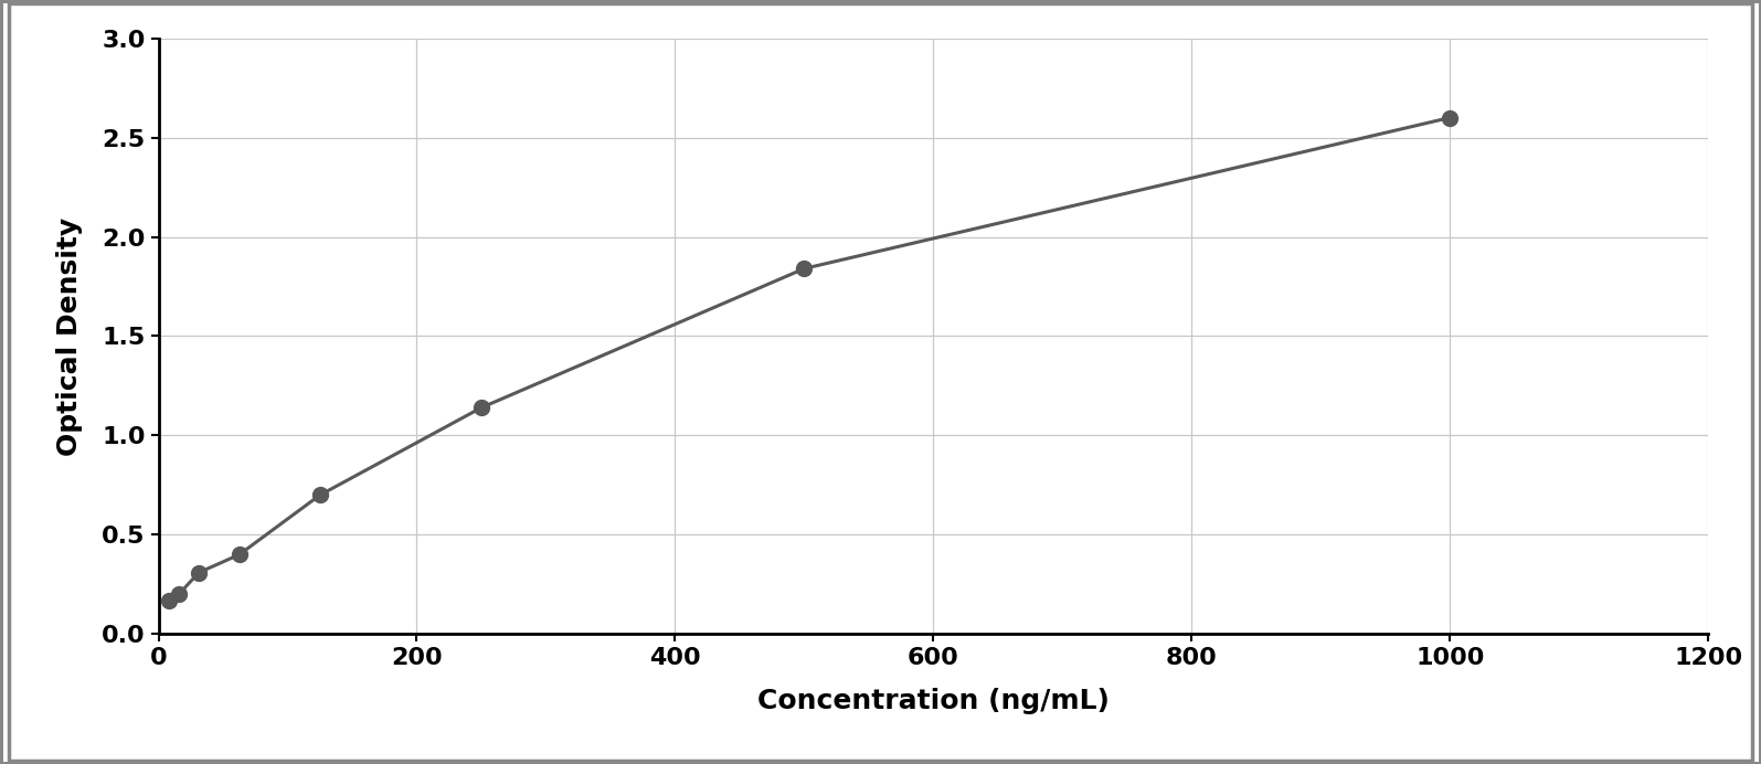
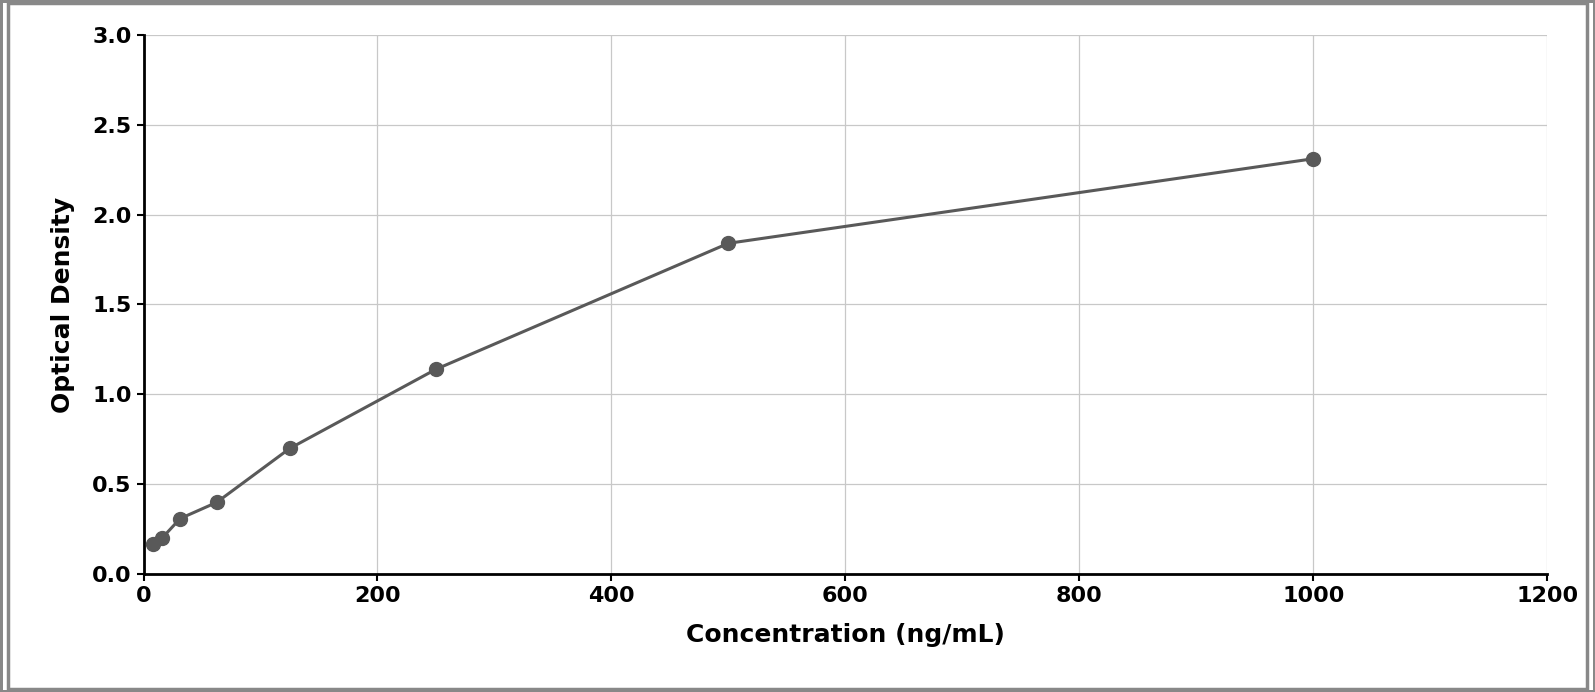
1000: 2.60 -> 2.31
